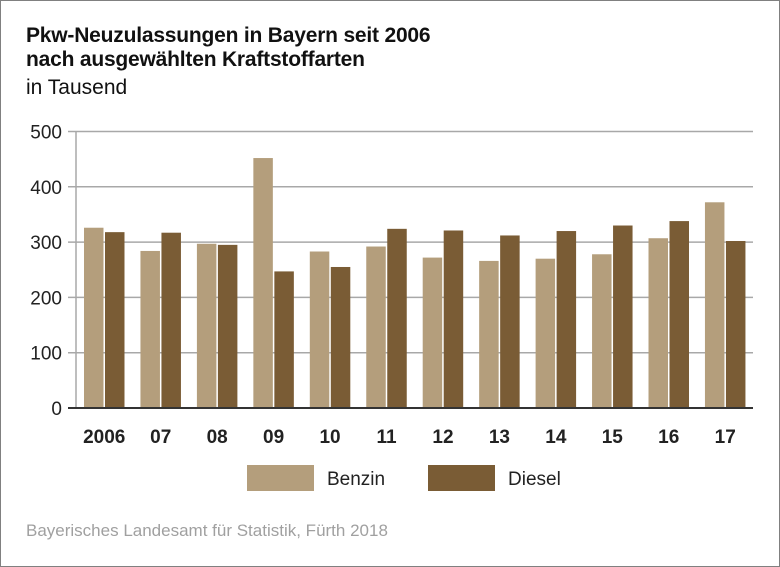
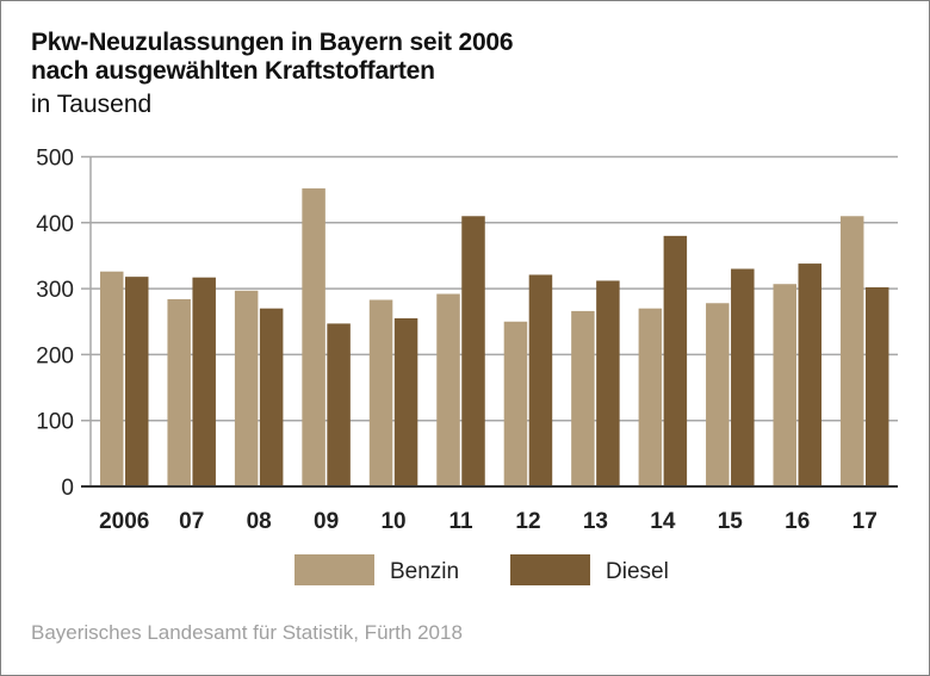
Diesel/08: 300 -> 270
Diesel/11: 320 -> 410
Benzin/12: 270 -> 250
Diesel/14: 320 -> 380
Benzin/17: 370 -> 410
